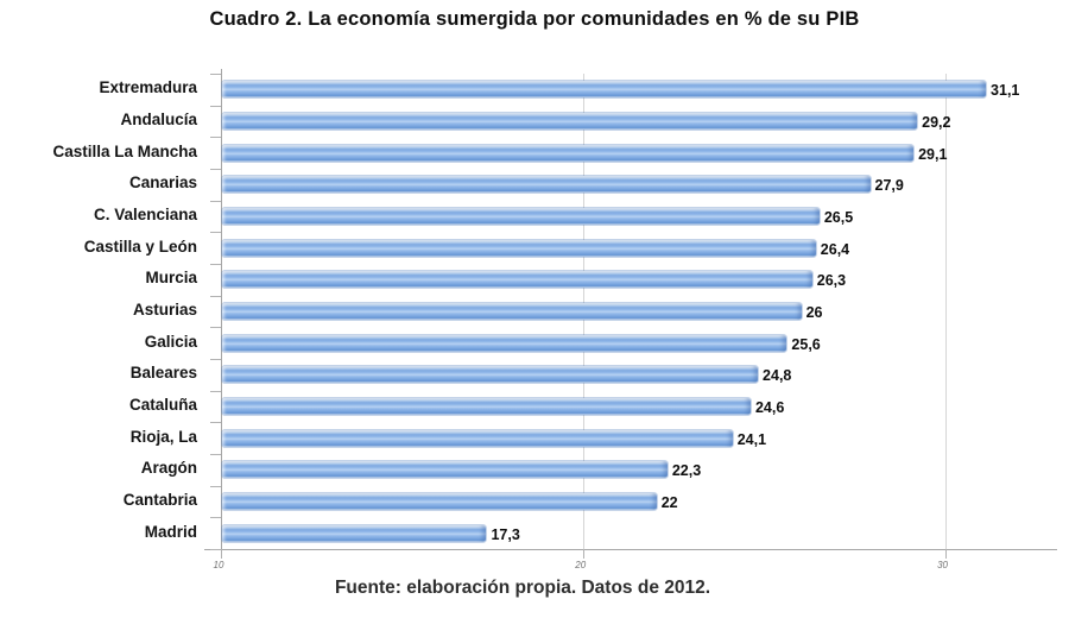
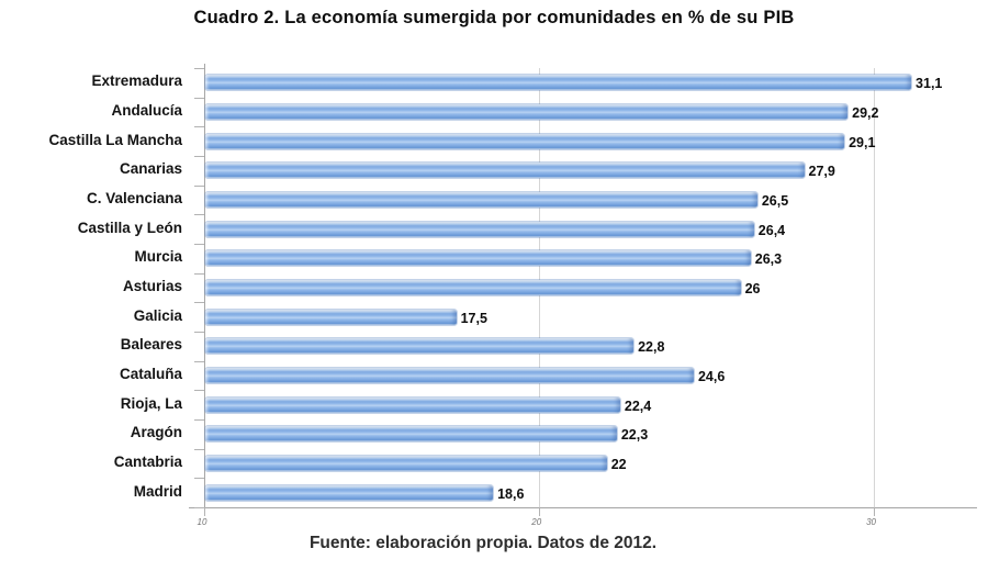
Galicia: 25,6 -> 17,5
Baleares: 24,8 -> 22,8
Rioja, La: 24,1 -> 22,4
Madrid: 17,3 -> 18,6
